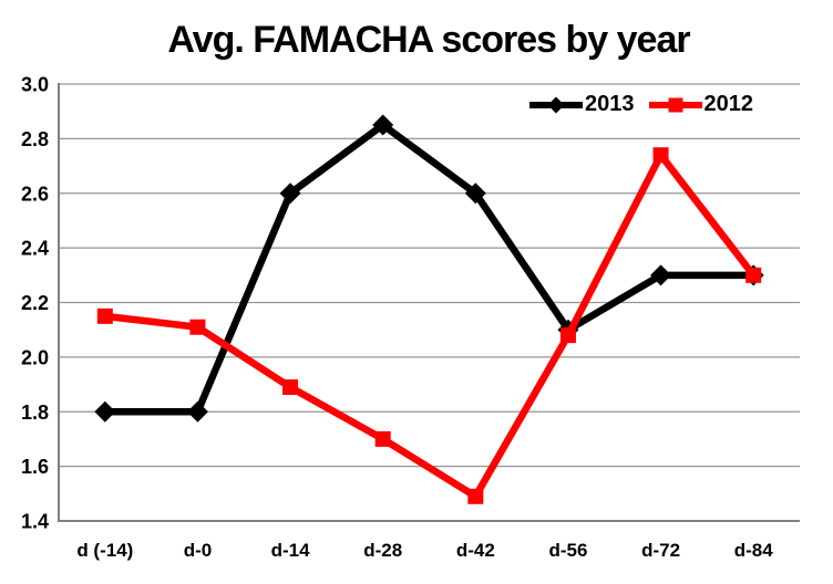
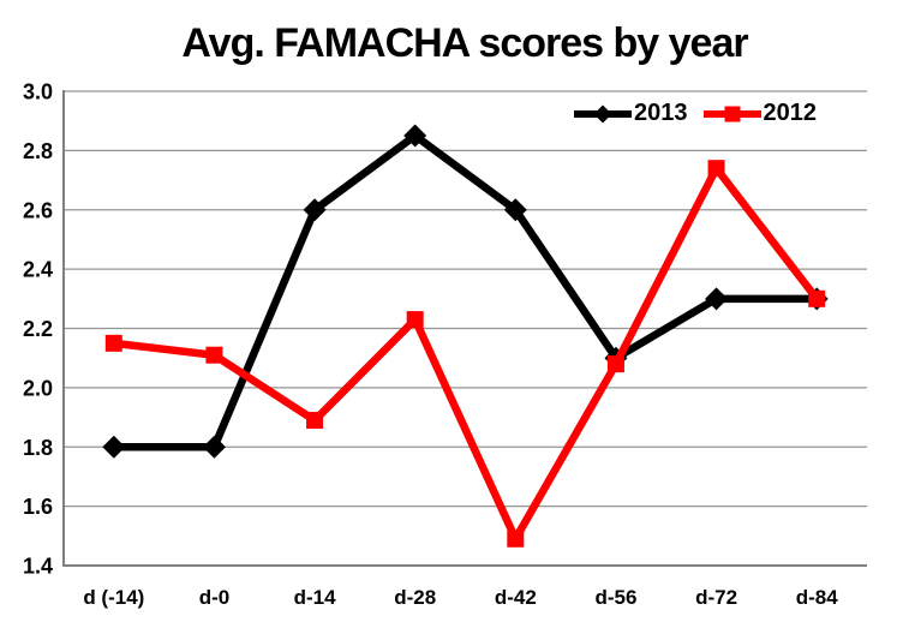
2012/d-28: 1.70 -> 2.23
